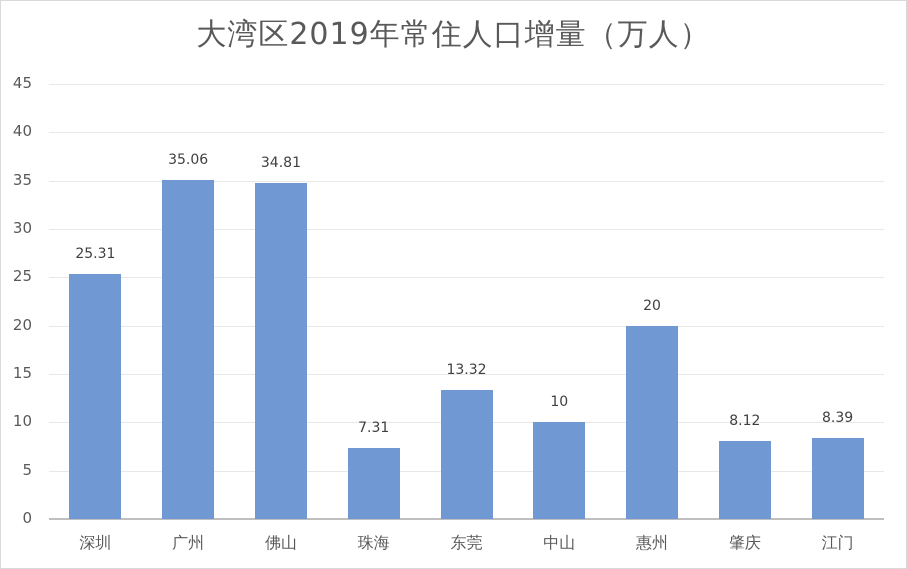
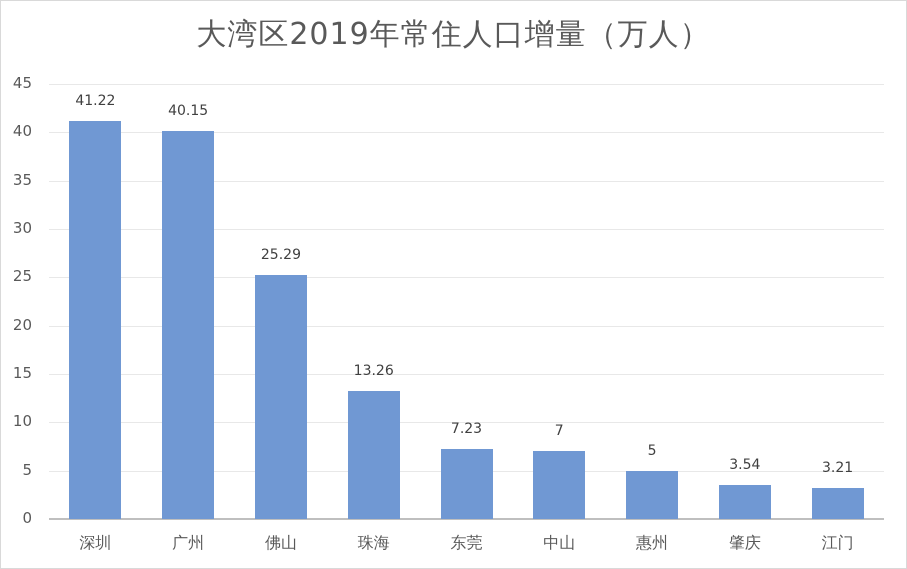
深圳: 25.31 -> 41.22
广州: 35.06 -> 40.15
佛山: 34.81 -> 25.29
珠海: 7.31 -> 13.26
东莞: 13.32 -> 7.23
中山: 10 -> 7
惠州: 20 -> 5
肇庆: 8.12 -> 3.54
江门: 8.39 -> 3.21
